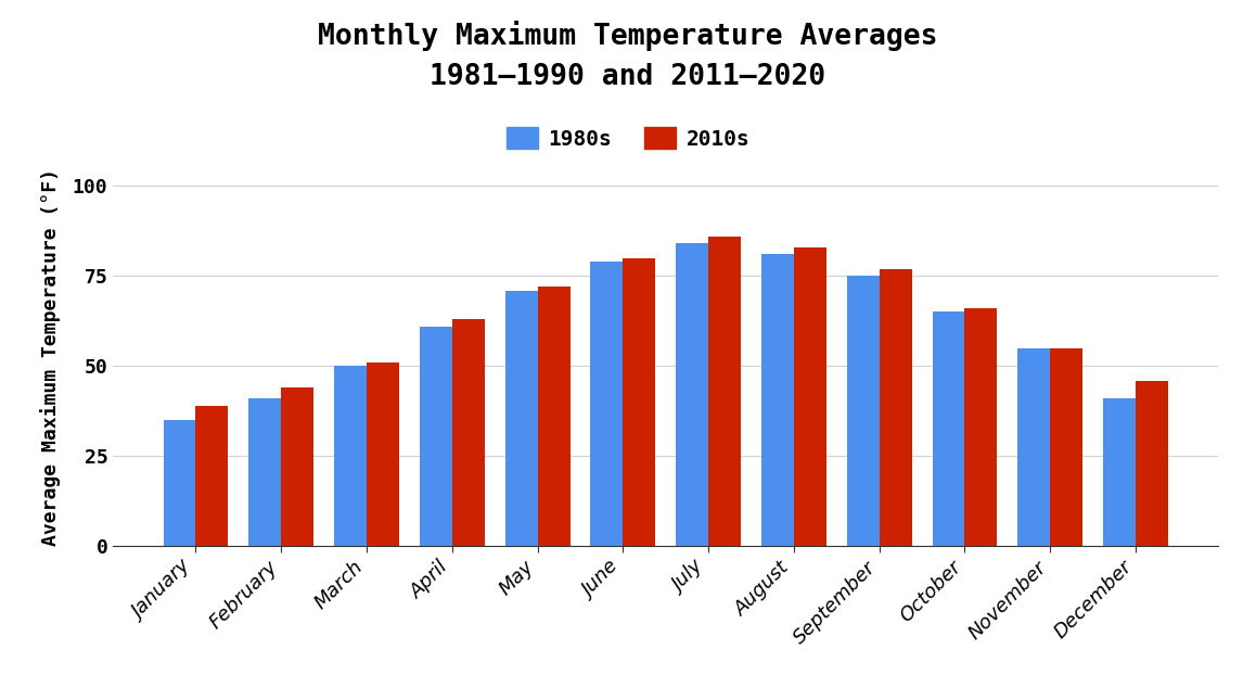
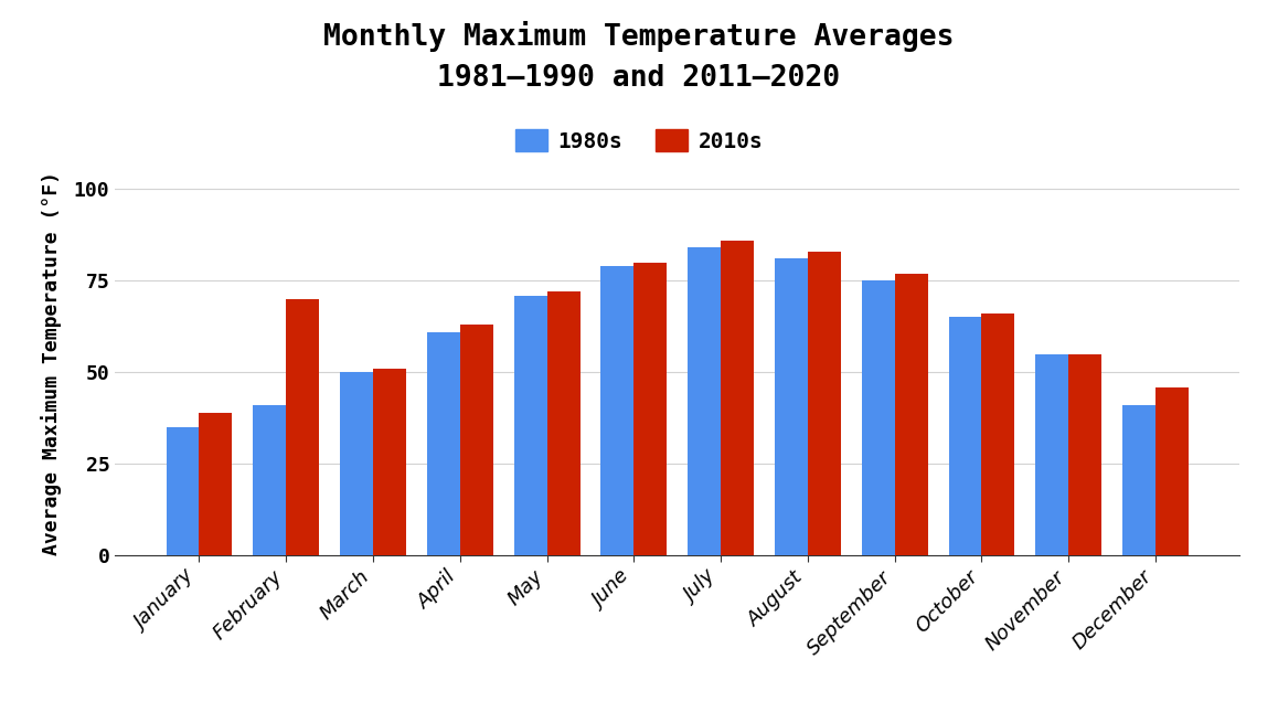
2010s/February: 44 -> 70
